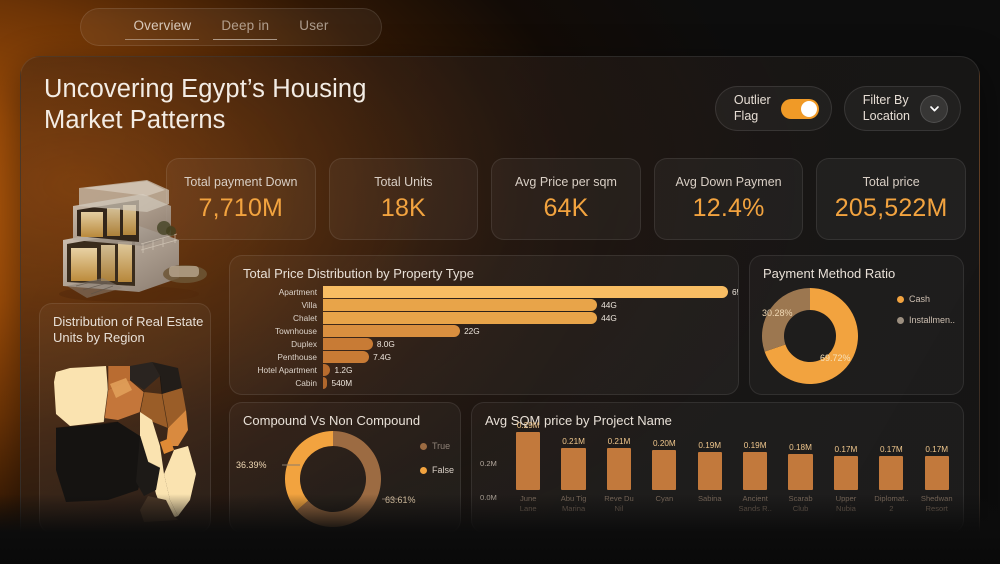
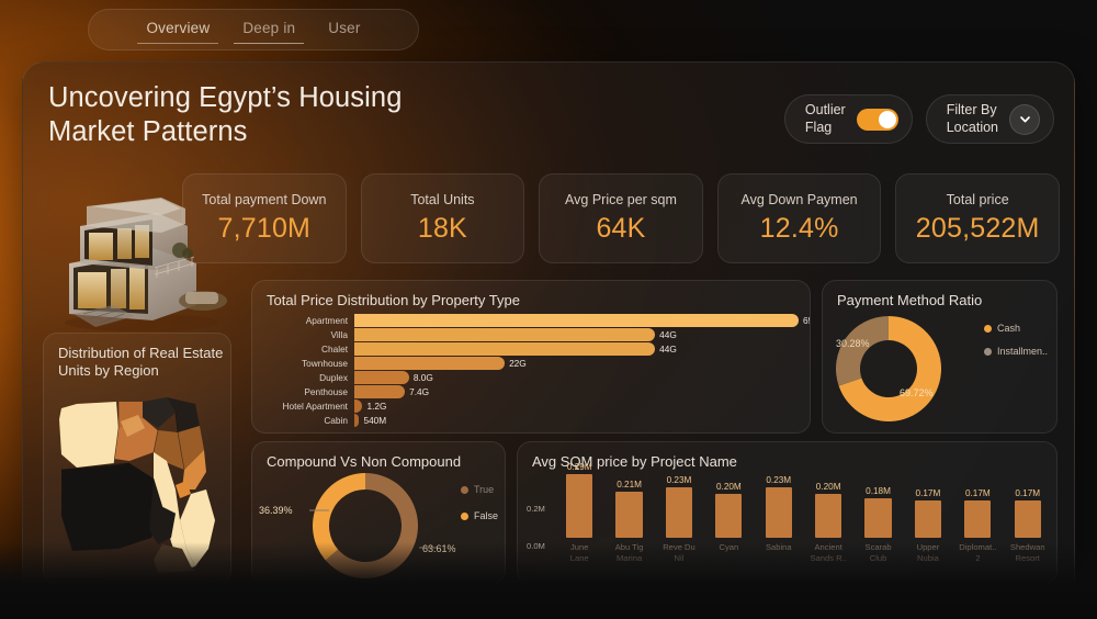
Avg SQM price by Project Name/Reve Du Nil: 0.21M -> 0.23M
Avg SQM price by Project Name/Sabina: 0.19M -> 0.23M
Avg SQM price by Project Name/Ancient Sands R..: 0.19M -> 0.20M
